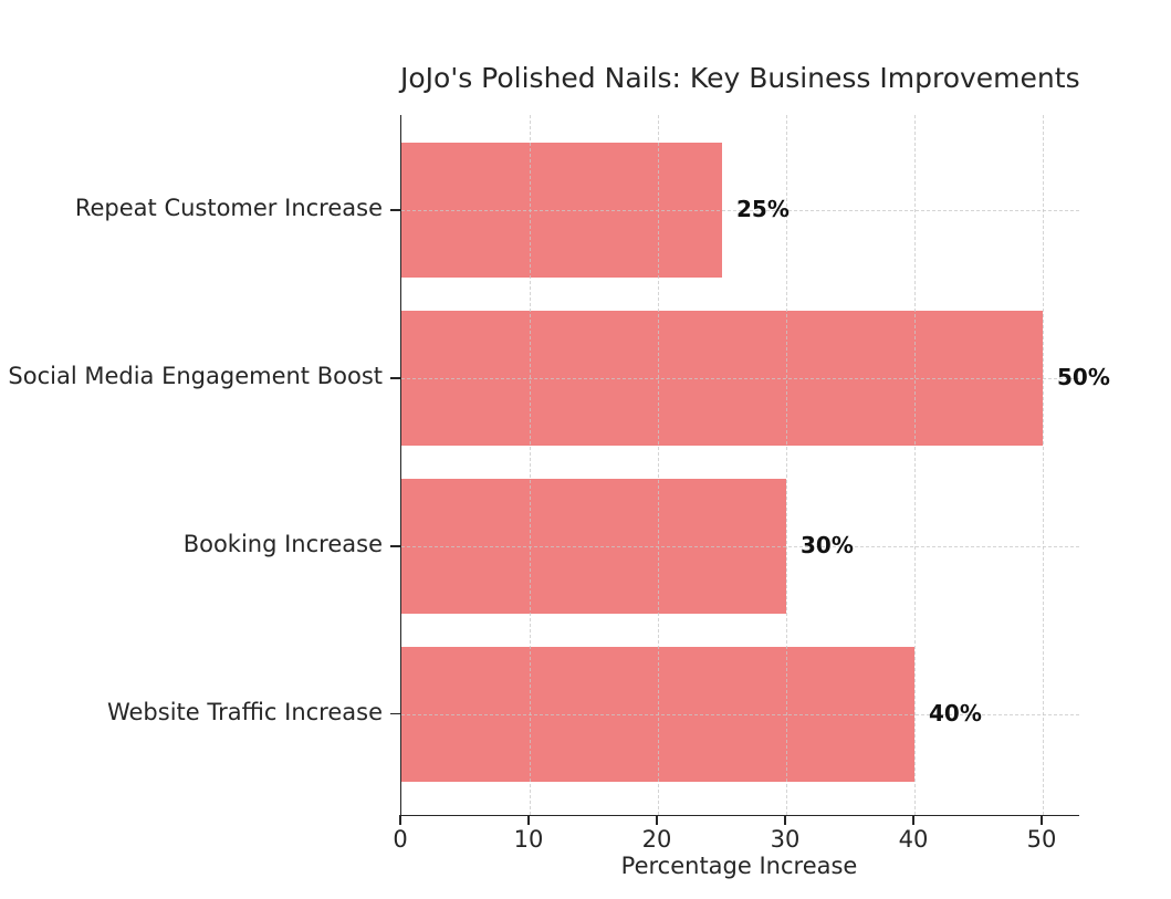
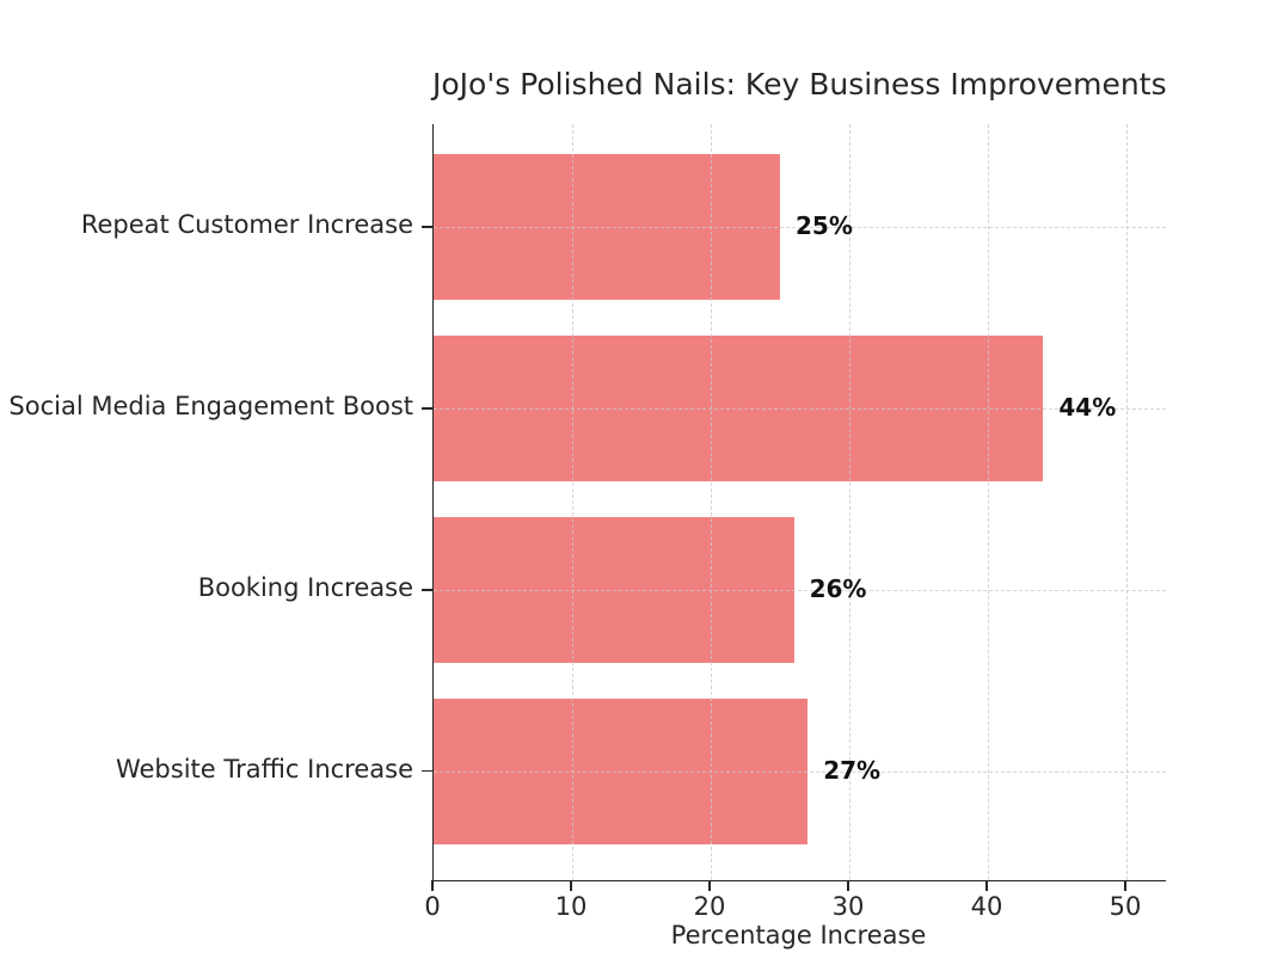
Social Media Engagement Boost: 50% -> 44%
Booking Increase: 30% -> 26%
Website Traffic Increase: 40% -> 27%
